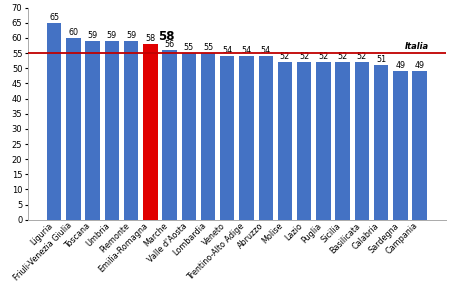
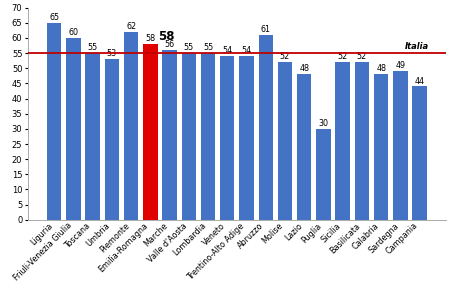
Toscana: 59 -> 55
Umbria: 59 -> 53
Piemonte: 59 -> 62
Abruzzo: 54 -> 61
Lazio: 52 -> 48
Puglia: 52 -> 30
Calabria: 51 -> 48
Campania: 49 -> 44
